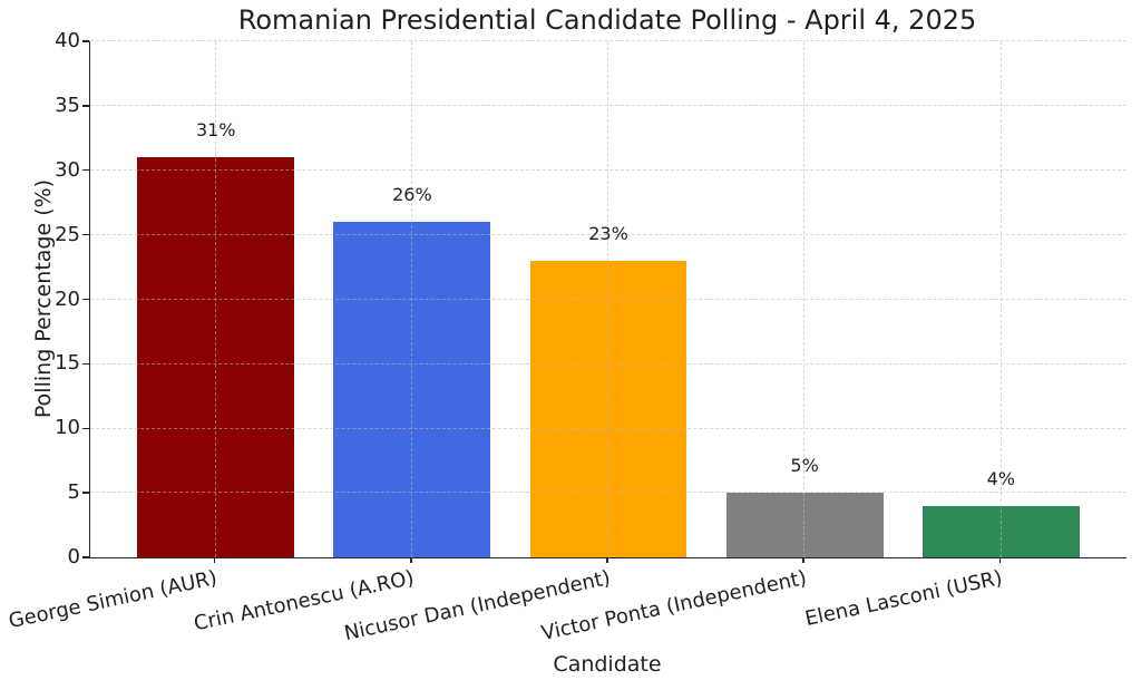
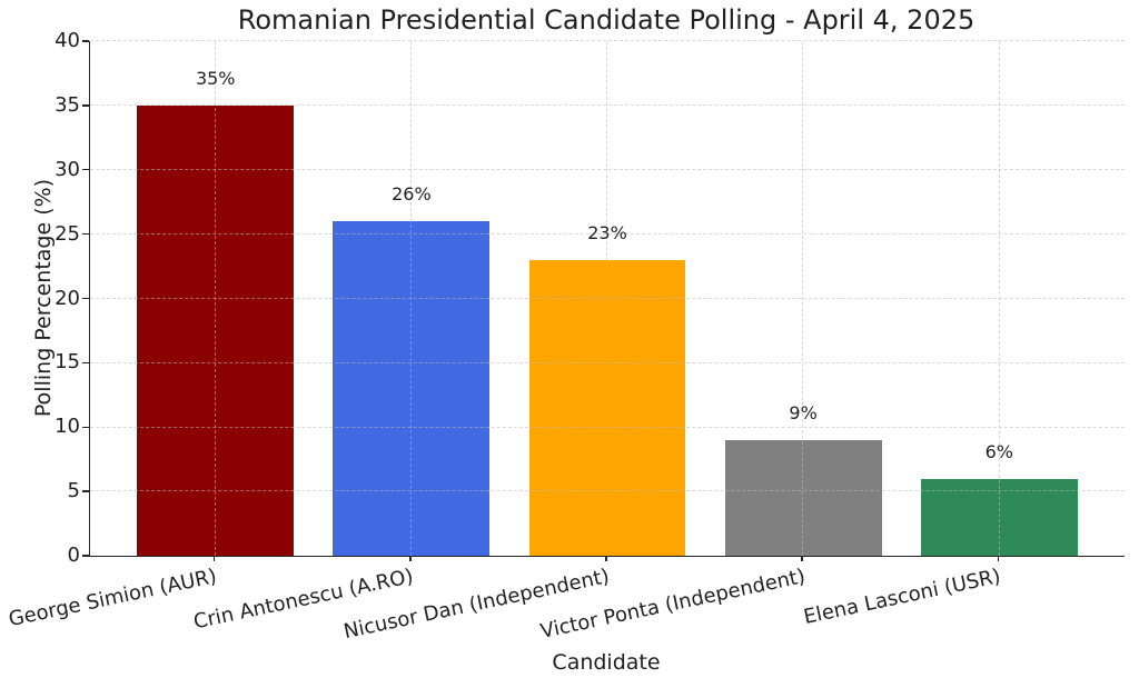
George Simion (AUR): 31% -> 35%
Victor Ponta (Independent): 5% -> 9%
Elena Lasconi (USR): 4% -> 6%
